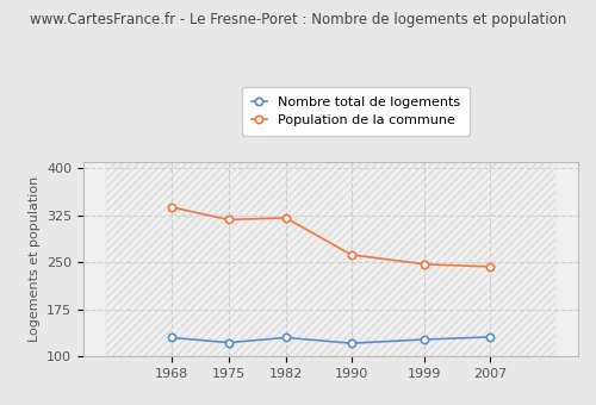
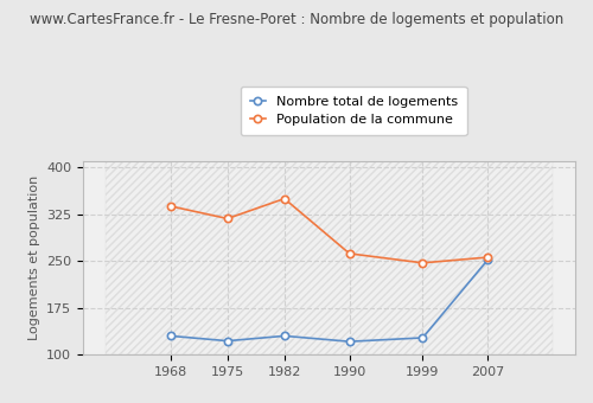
Population de la commune/1982: 321 -> 350
Nombre total de logements/2007: 131 -> 252
Population de la commune/2007: 243 -> 256
